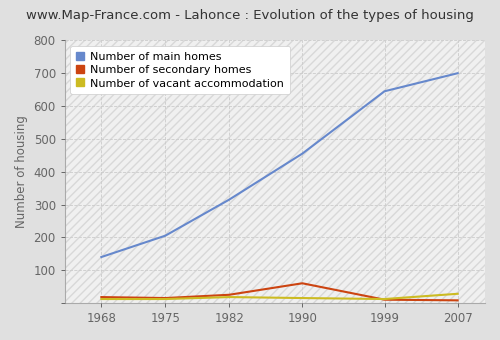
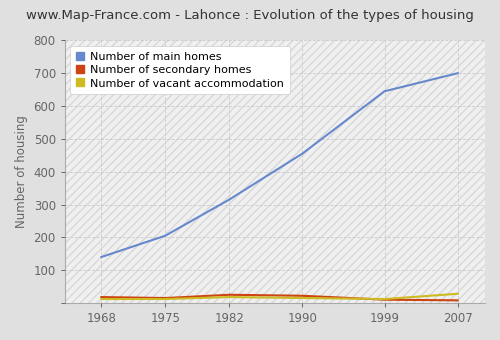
Number of secondary homes/1990: 60 -> 22
